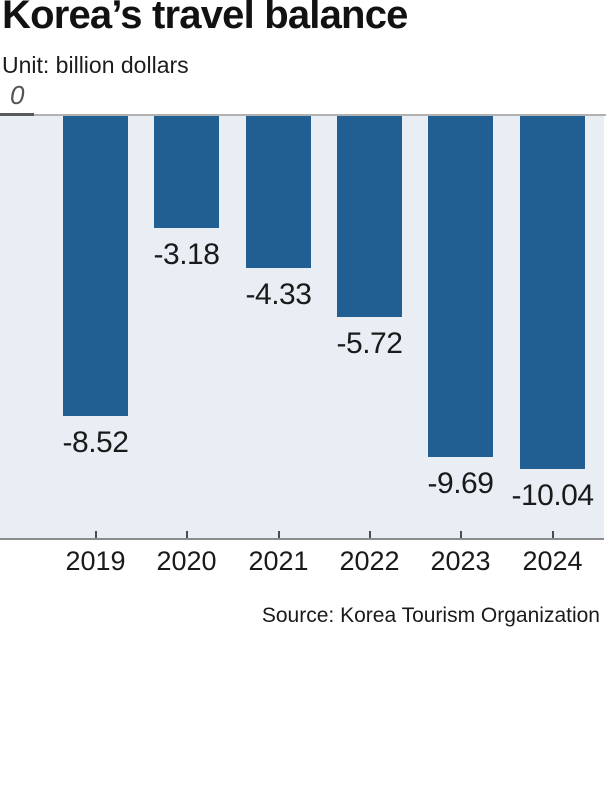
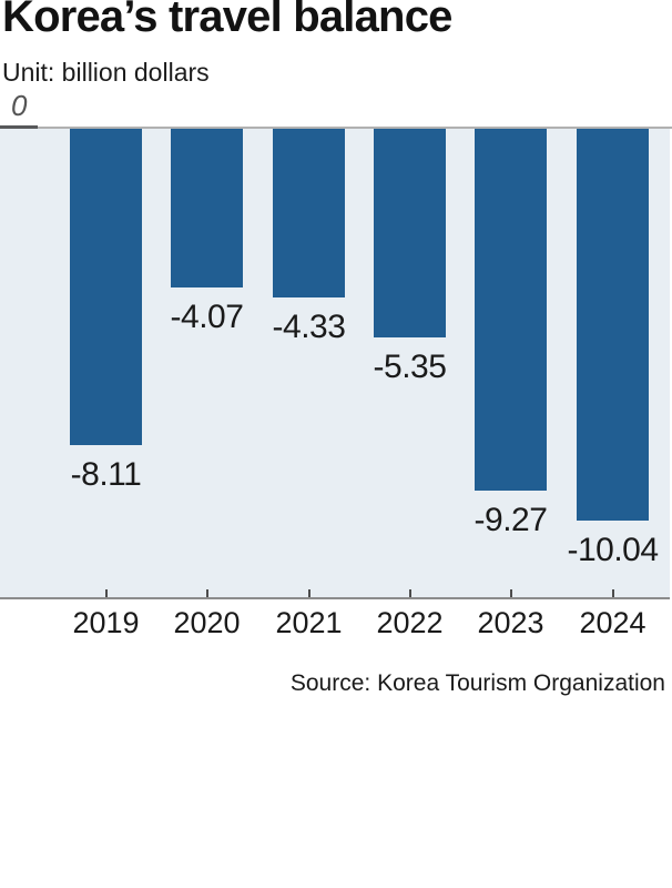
2019: -8.52 -> -8.11
2020: -3.18 -> -4.07
2022: -5.72 -> -5.35
2023: -9.69 -> -9.27
